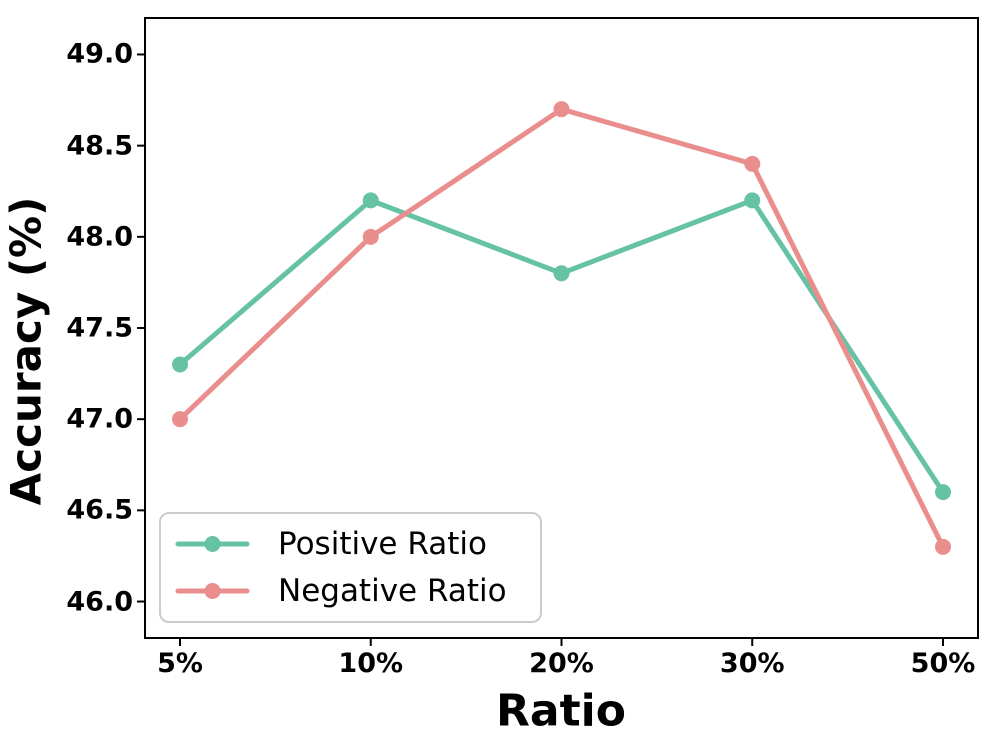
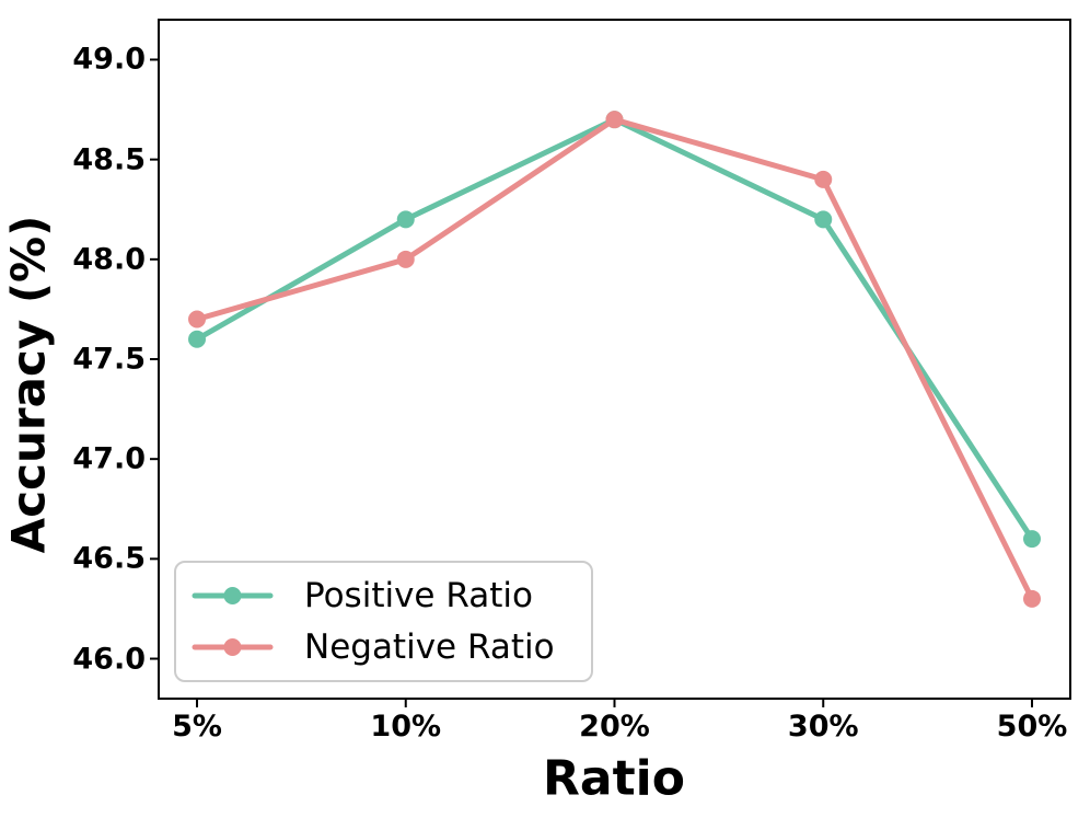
Positive Ratio/5%: 47.3 -> 47.6
Negative Ratio/5%: 47.0 -> 47.7
Positive Ratio/20%: 47.8 -> 48.7
